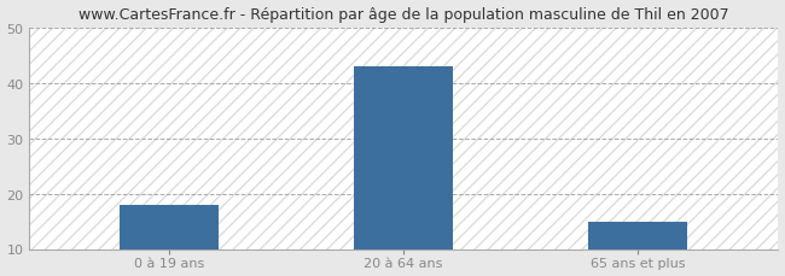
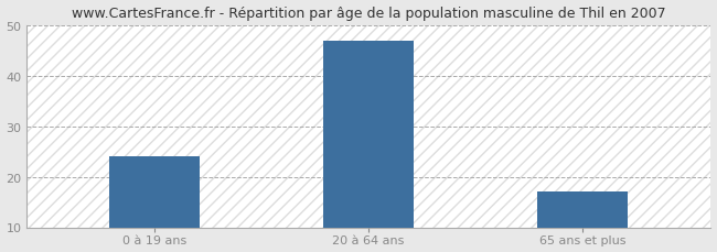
0 à 19 ans: 18 -> 24
20 à 64 ans: 43 -> 47
65 ans et plus: 15 -> 17
